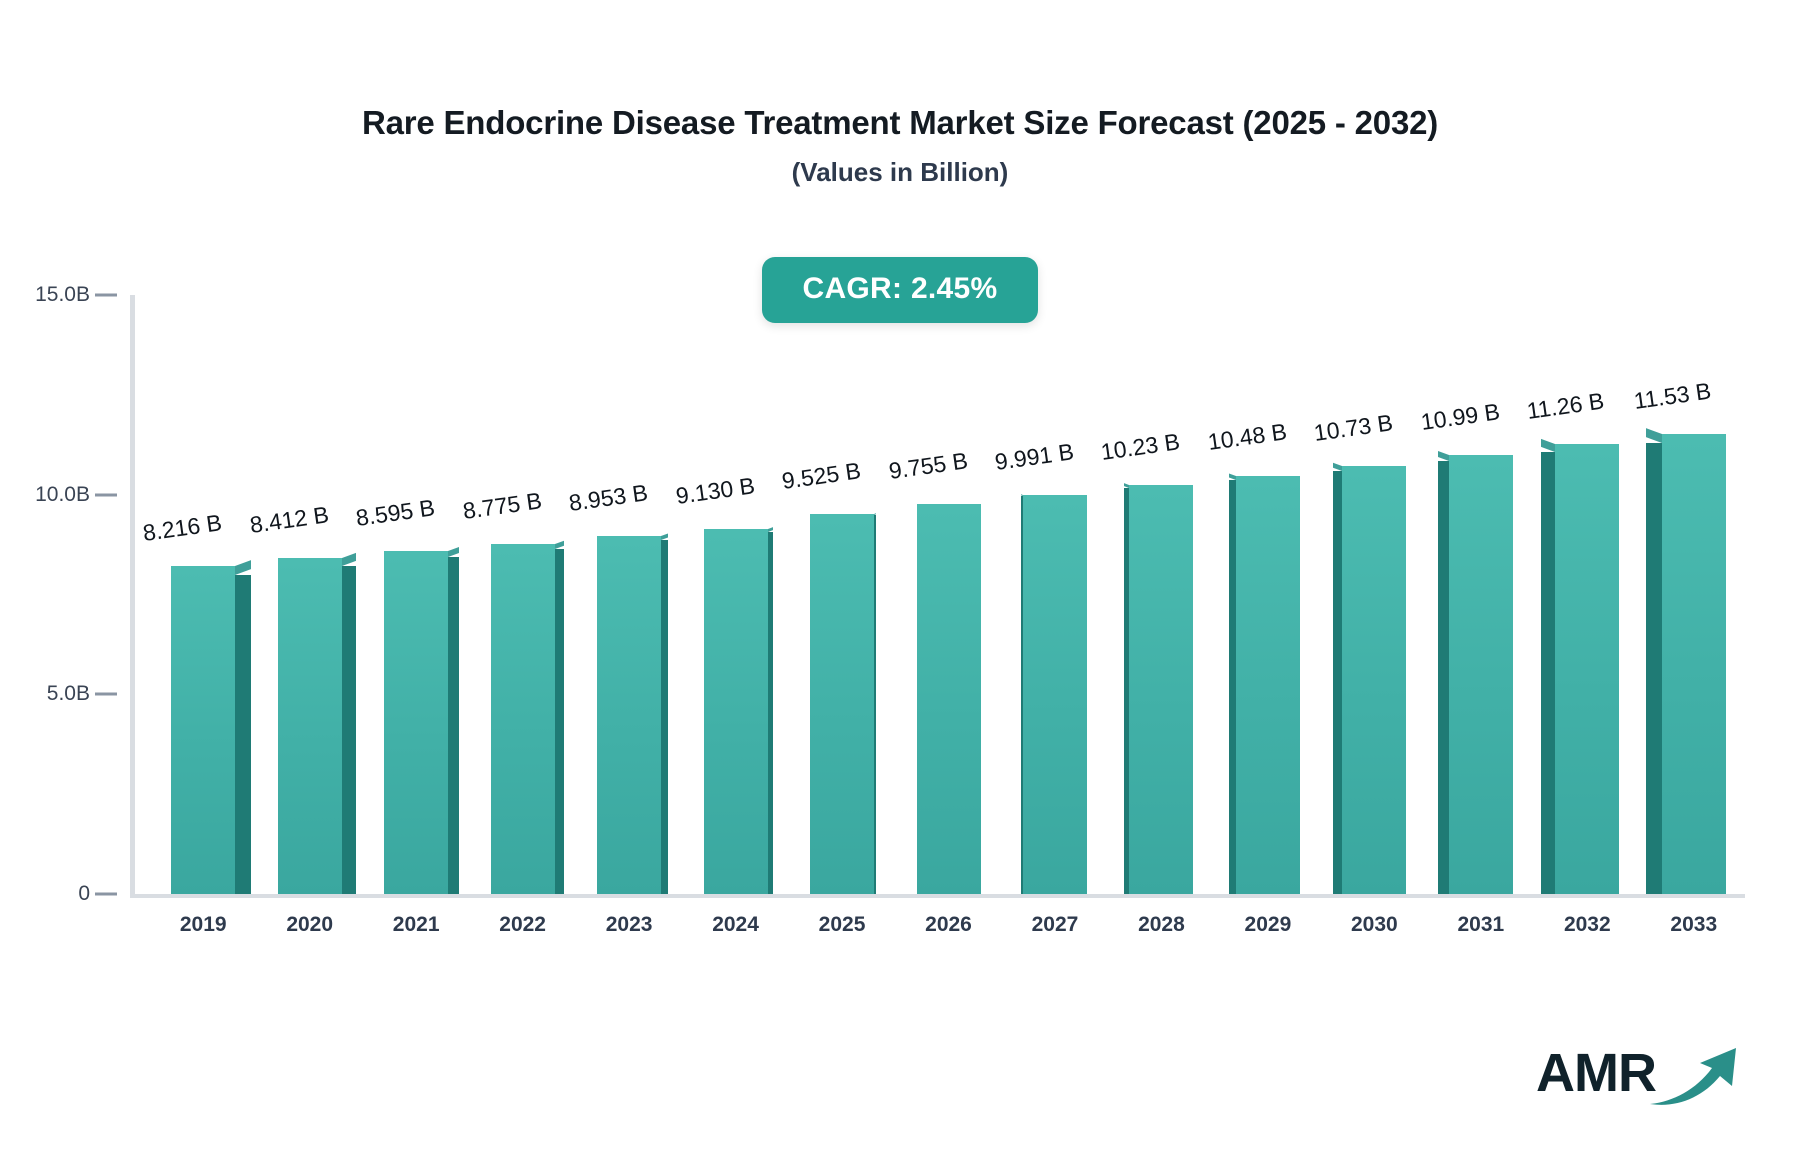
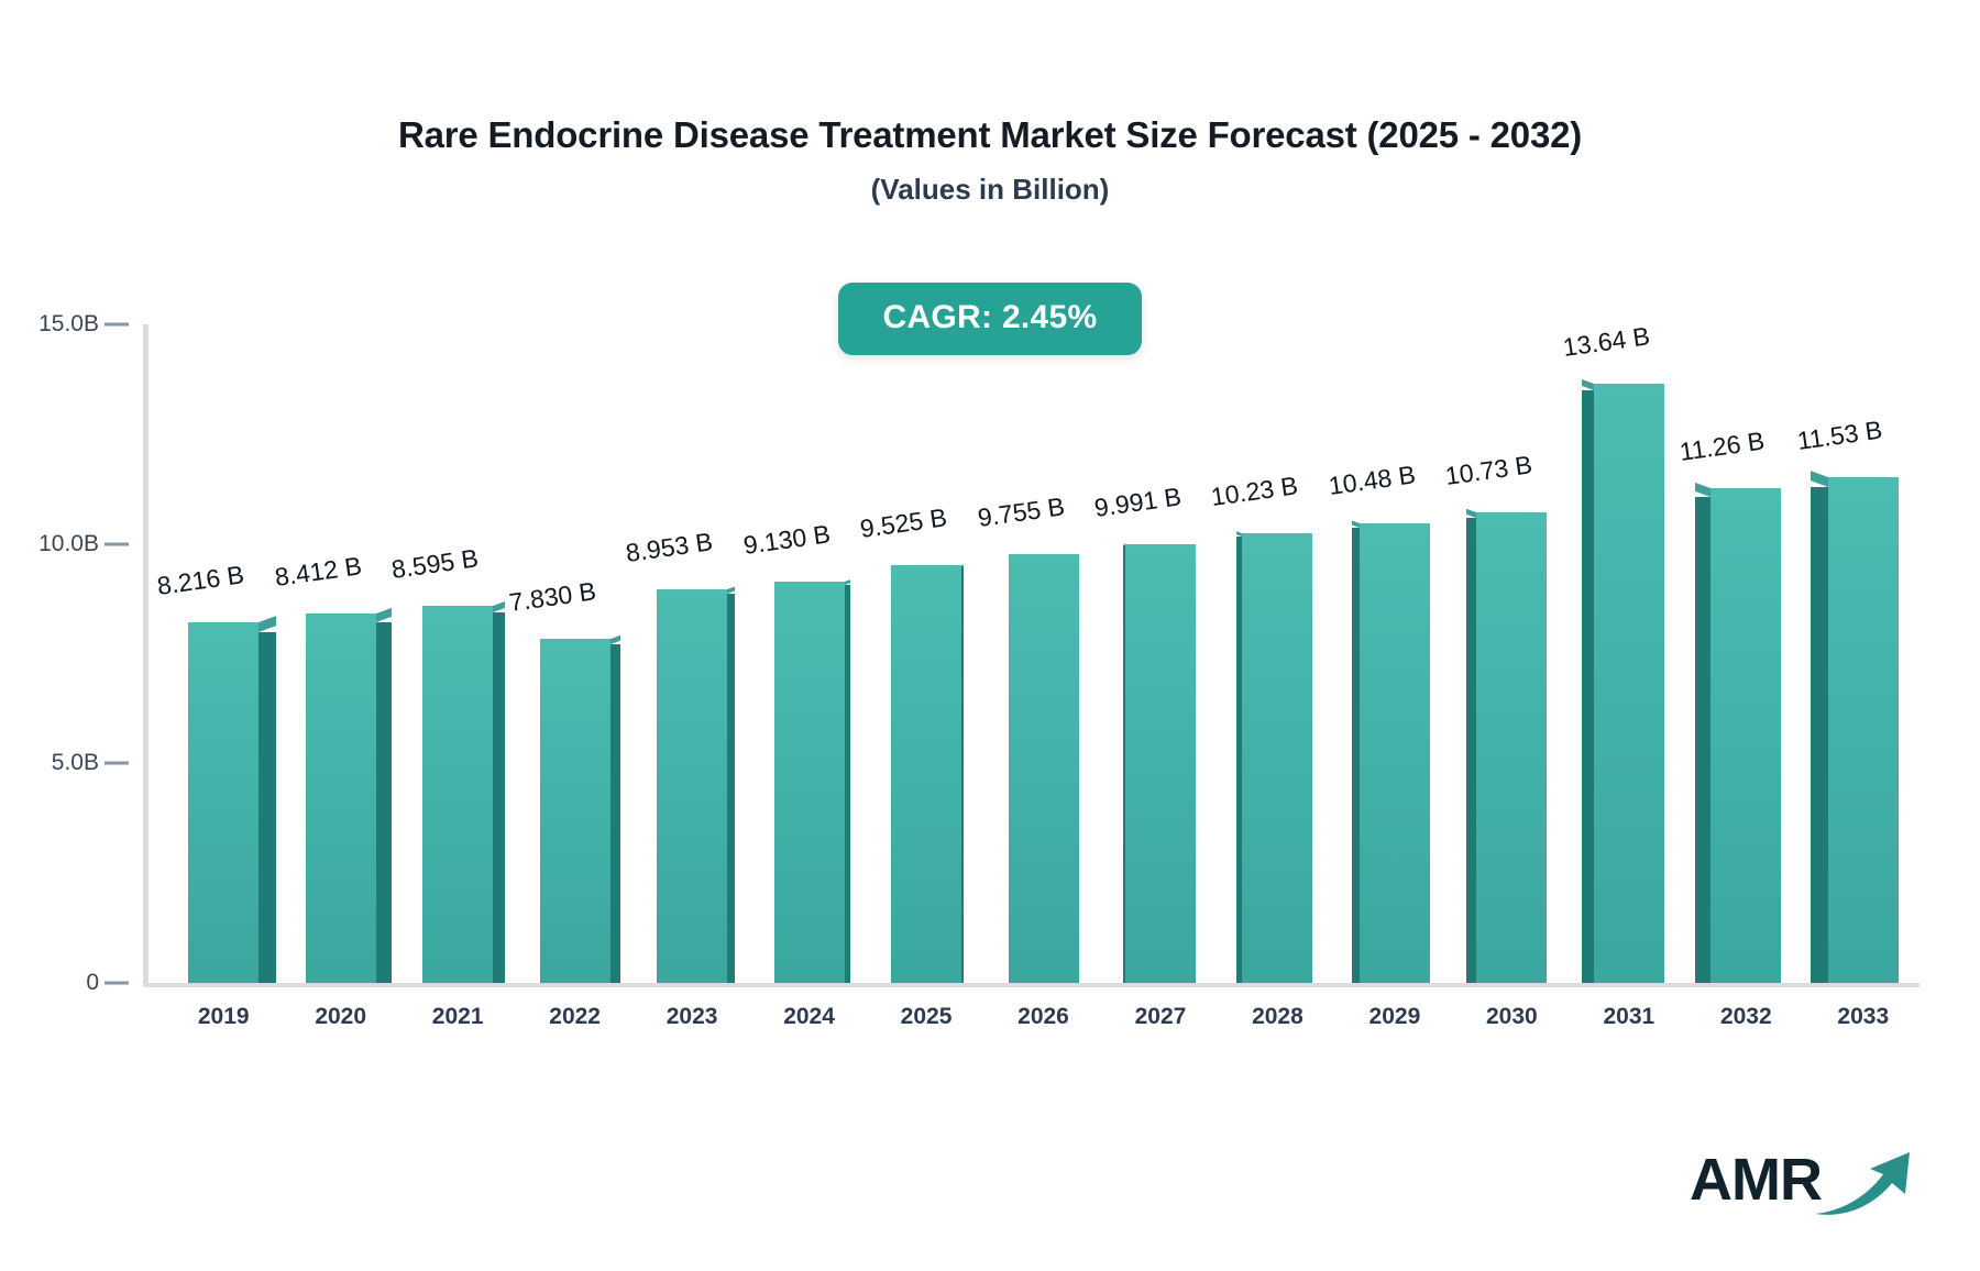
2022: 8.775 -> 7.830
2031: 10.99 -> 13.64
